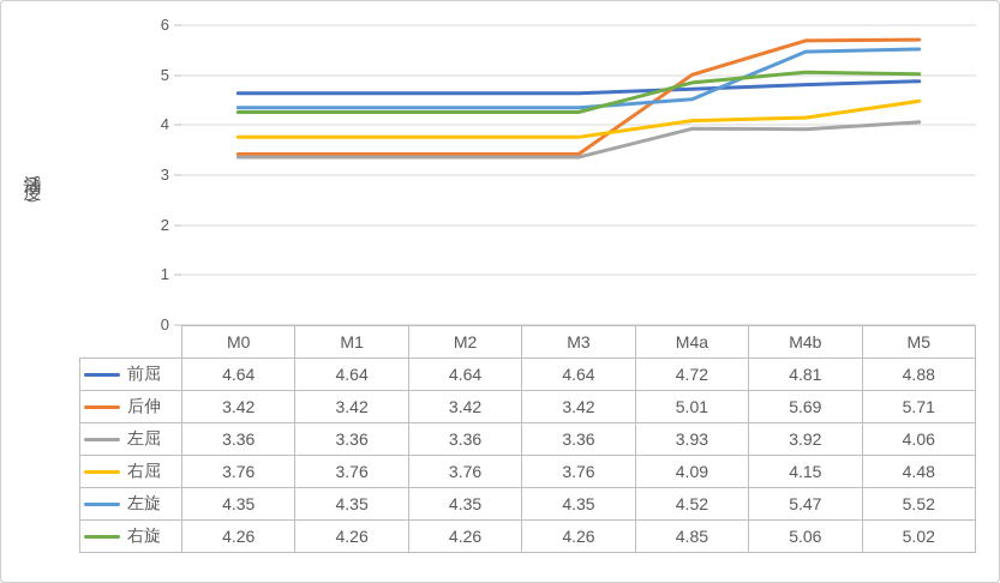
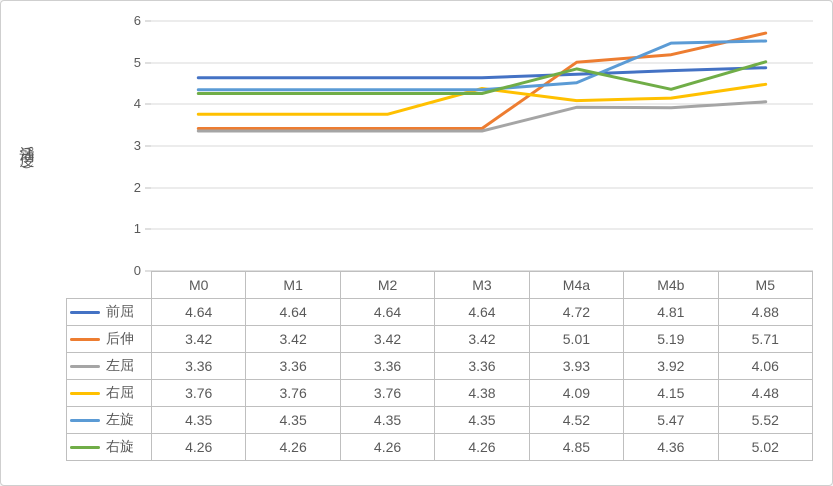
右屈/M3: 3.76 -> 4.38
后伸/M4b: 5.69 -> 5.19
右旋/M4b: 5.06 -> 4.36
